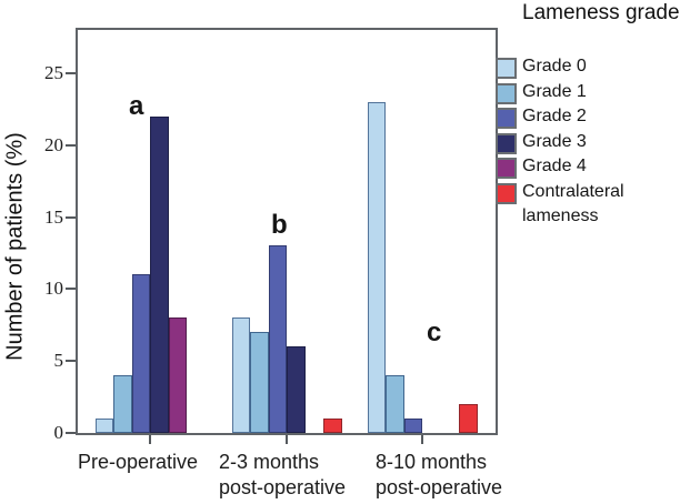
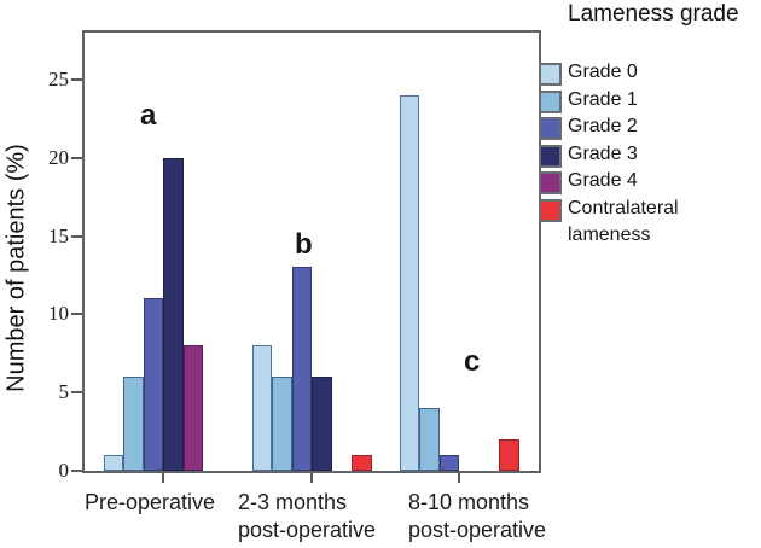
Grade 1/Pre-operative: 4 -> 6
Grade 3/Pre-operative: 22 -> 20
Grade 1/2-3 months post-operative: 7 -> 6
Grade 0/8-10 months post-operative: 23 -> 24
